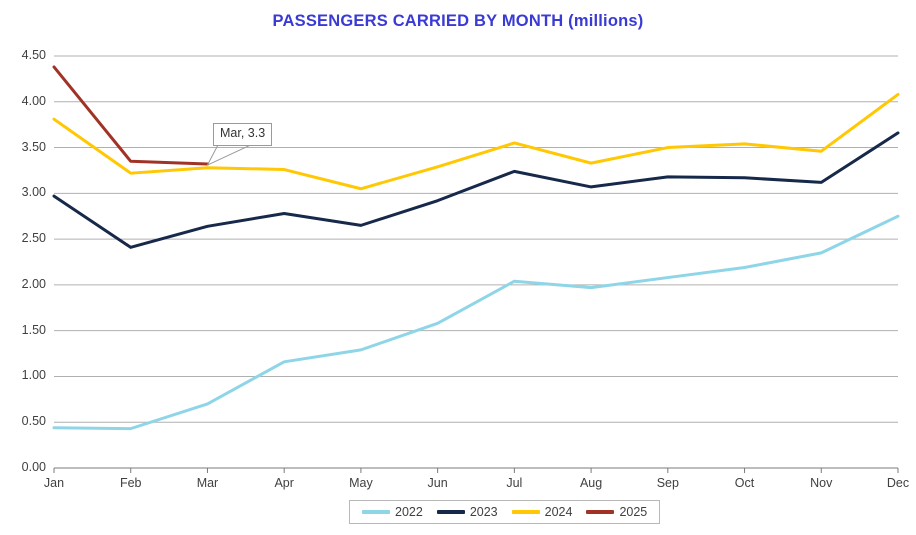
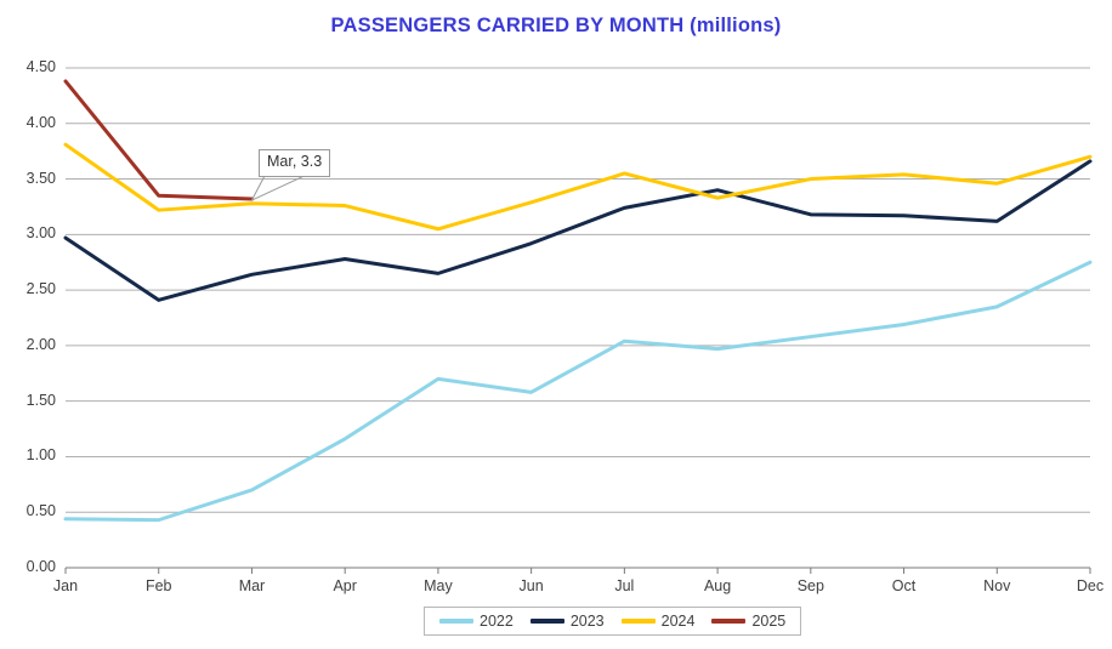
2022/May: 1.3 -> 1.7
2023/Aug: 3.1 -> 3.4
2024/Dec: 4.1 -> 3.7
